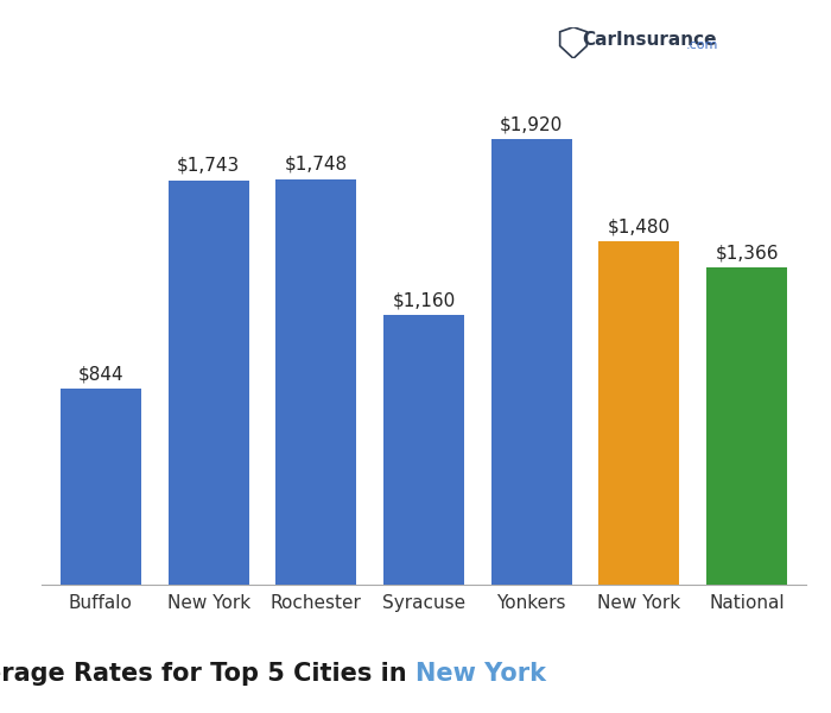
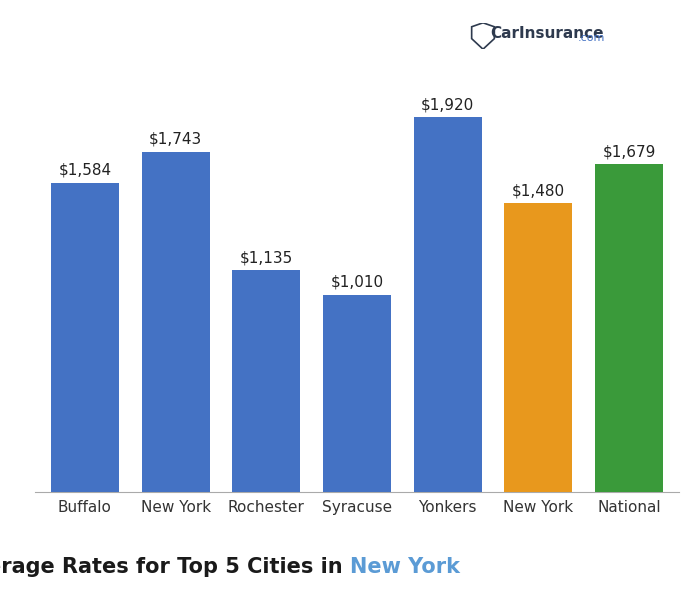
Buffalo: $844 -> $1,584
Rochester: $1,748 -> $1,135
Syracuse: $1,160 -> $1,010
National: $1,366 -> $1,679
